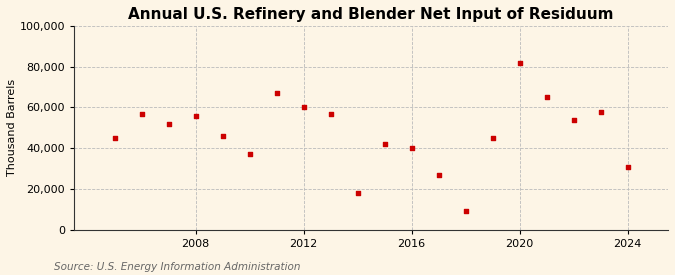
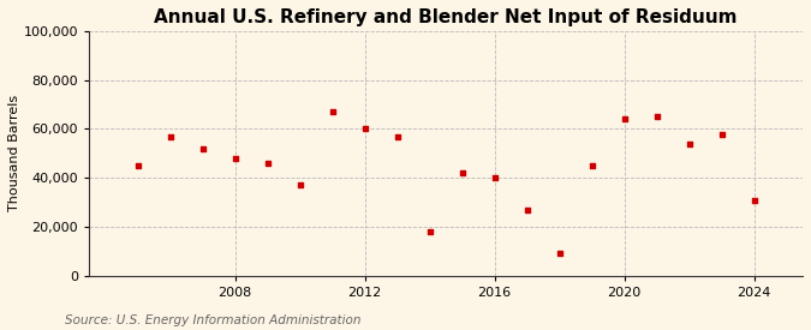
2008: 56,000 -> 48,000
2020: 82,000 -> 64,000
